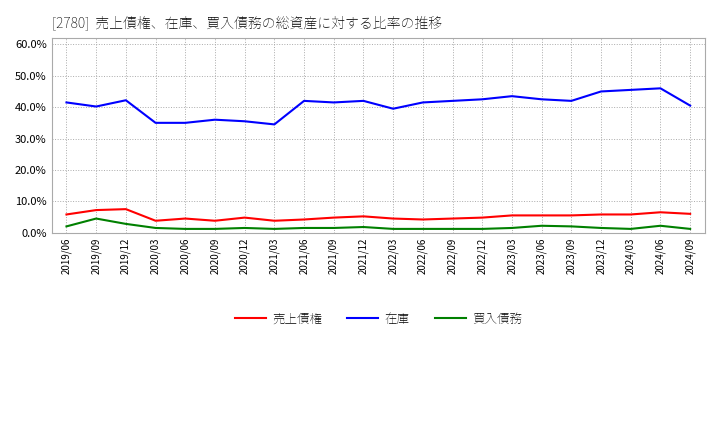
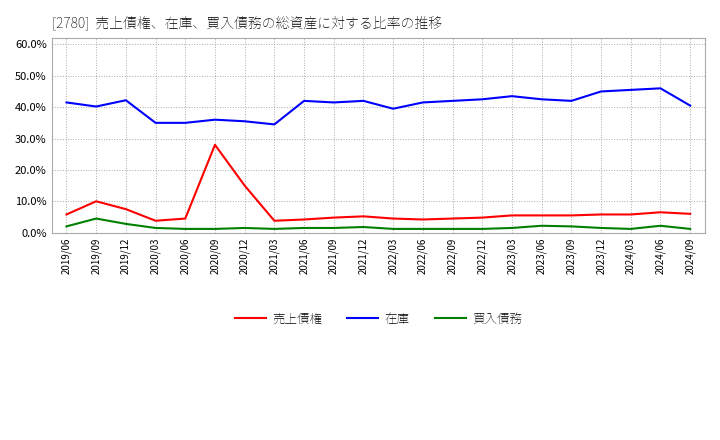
売上債権/2019/09: 7.2% -> 10.0%
売上債権/2020/09: 3.8% -> 28.0%
売上債権/2020/12: 4.8% -> 15.0%
